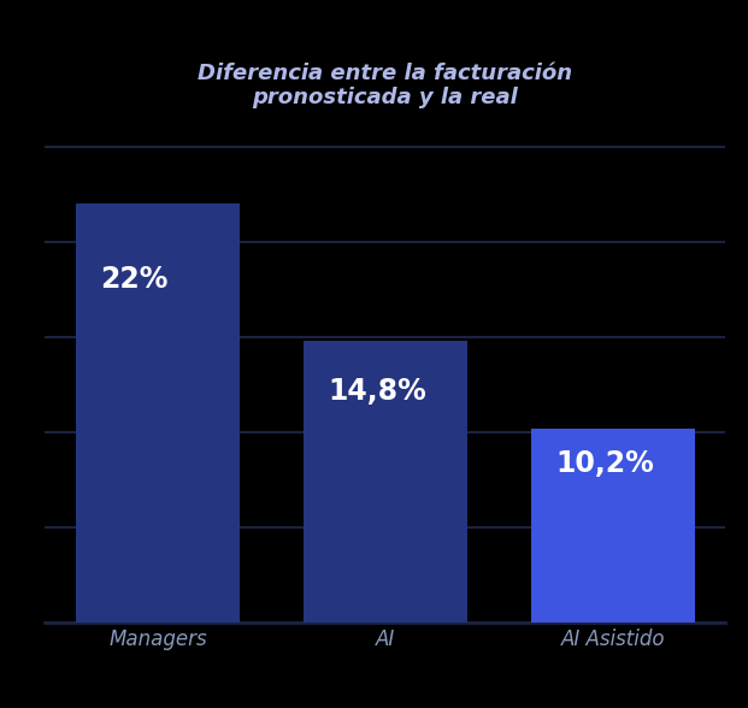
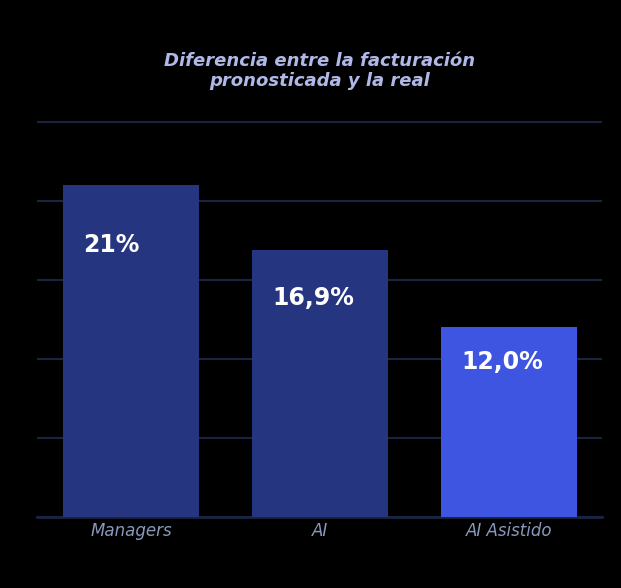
Managers: 22% -> 21%
AI: 14,8% -> 16,9%
AI Asistido: 10,2% -> 12,0%
